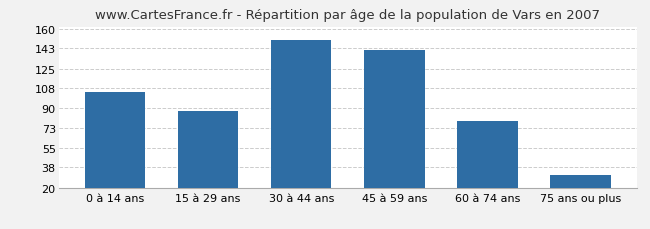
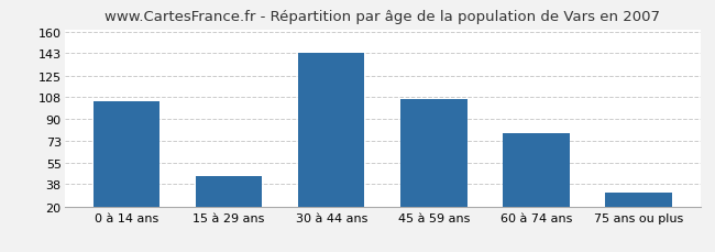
15 à 29 ans: 88 -> 44
30 à 44 ans: 150 -> 143
45 à 59 ans: 141 -> 106
